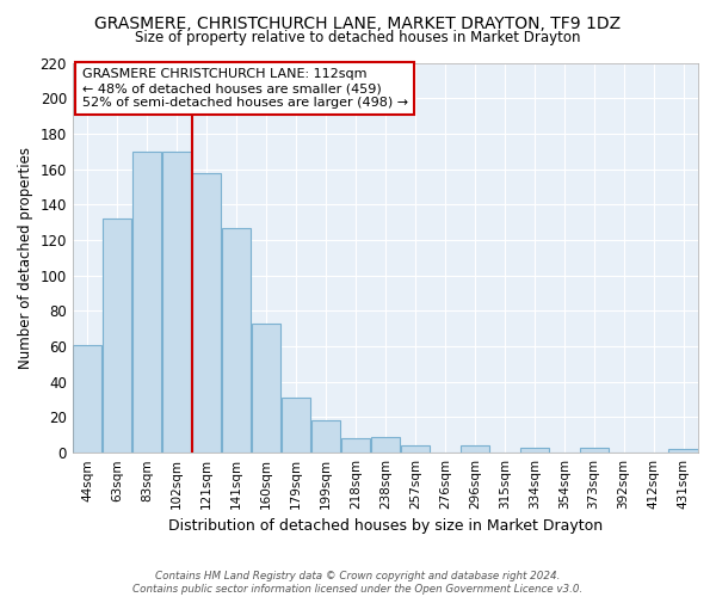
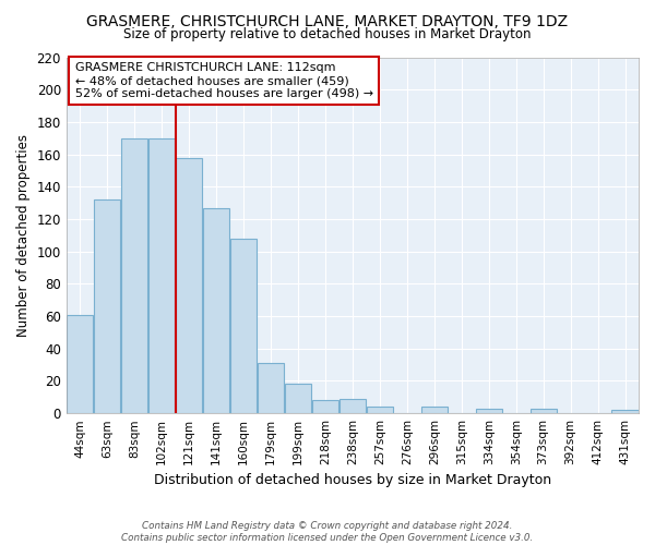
160sqm: 73 -> 108
